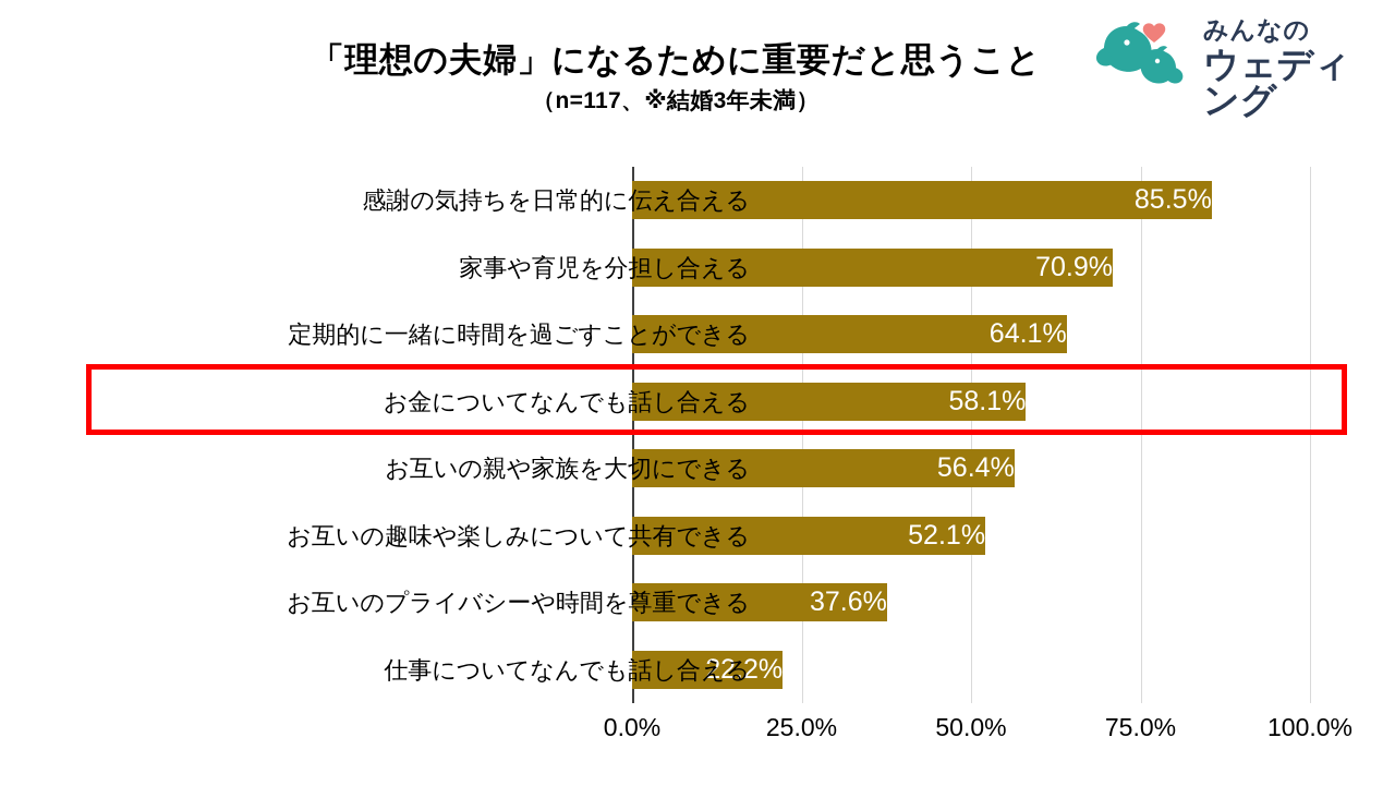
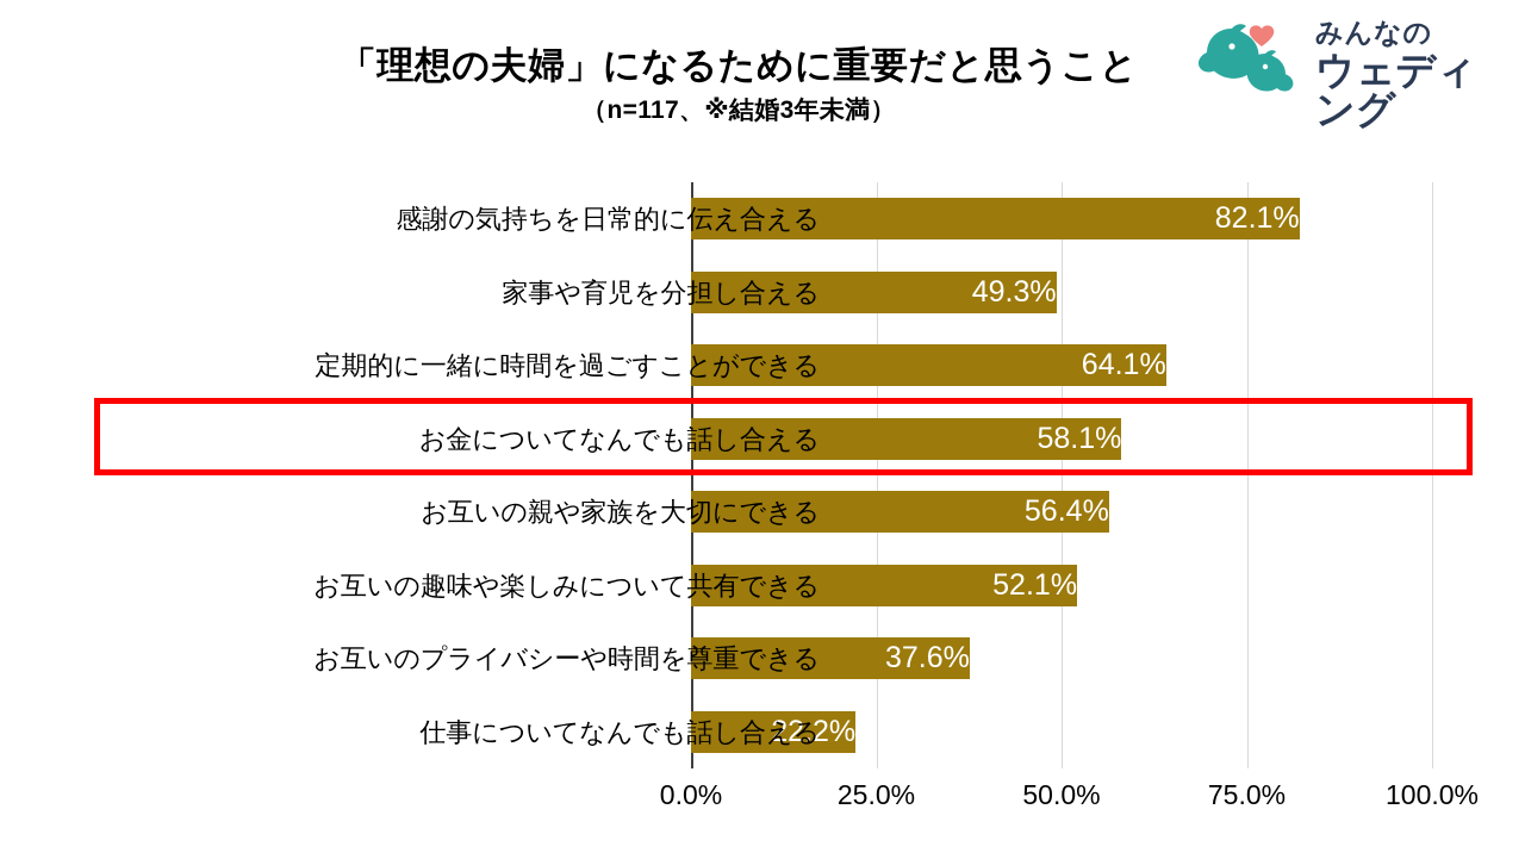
感謝の気持ちを日常的に伝え合える: 85.5% -> 82.1%
家事や育児を分担し合える: 70.9% -> 49.3%
